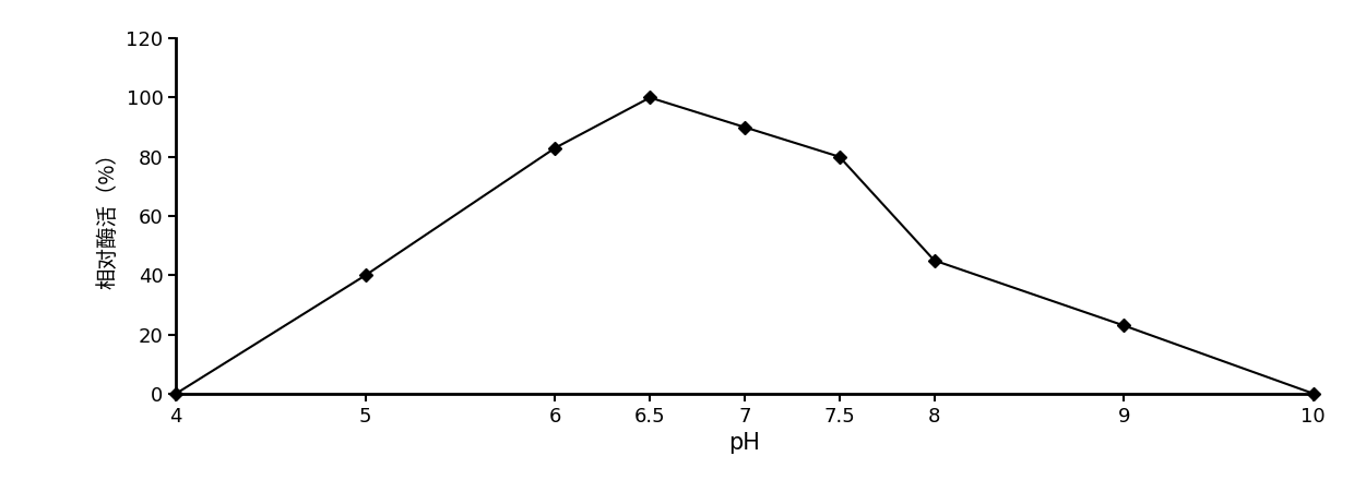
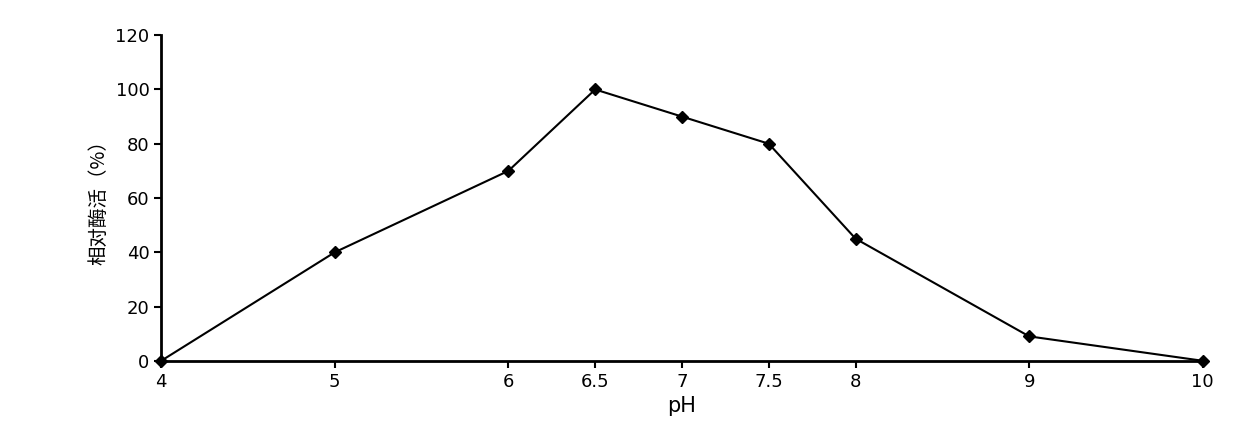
6: 83 -> 70
9: 23 -> 9
